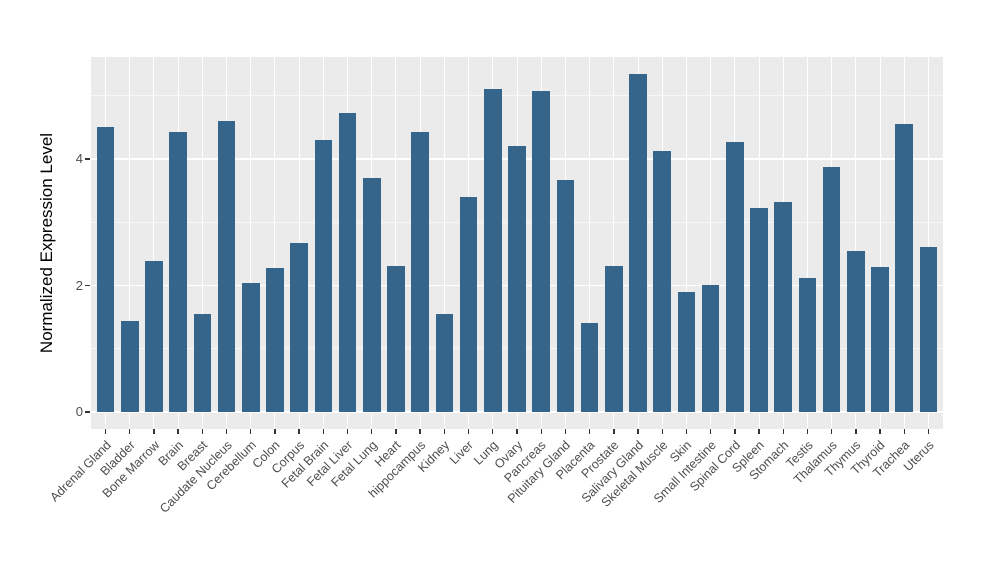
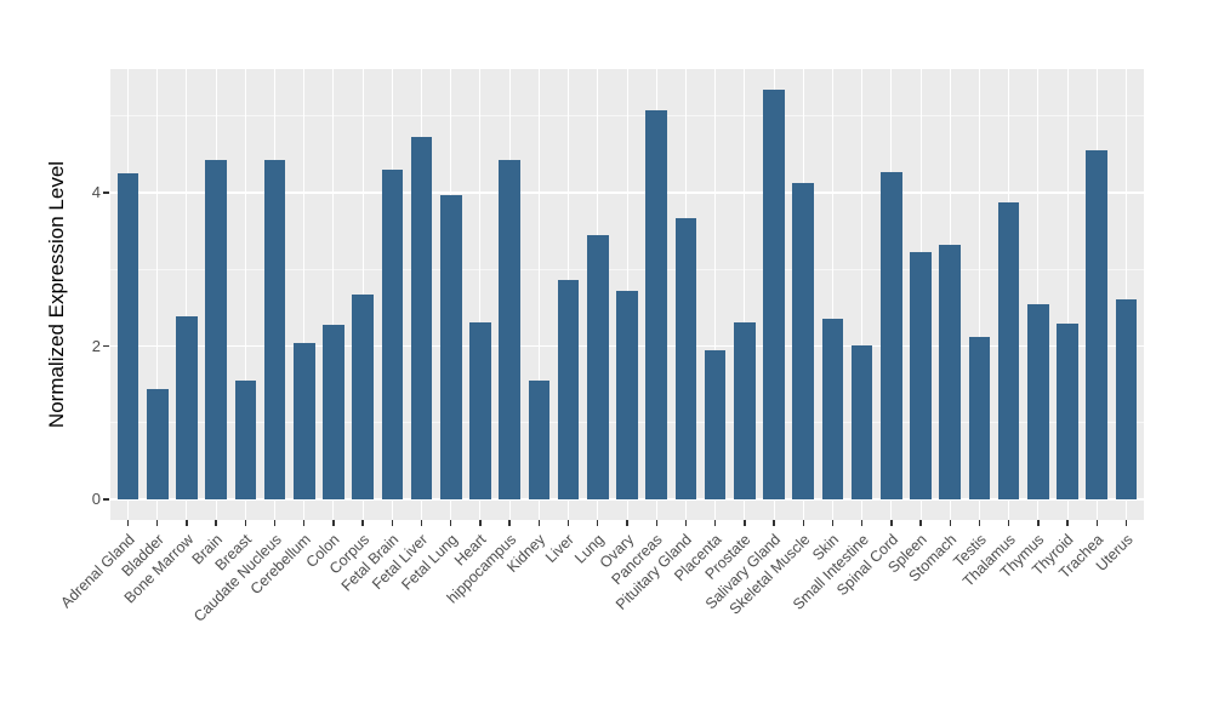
Adrenal Gland: 4.5 -> 4.2
Caudate Nucleus: 4.6 -> 4.4
Fetal Lung: 3.7 -> 4.0
Liver: 3.4 -> 2.9
Lung: 5.1 -> 3.4
Ovary: 4.2 -> 2.7
Placenta: 1.4 -> 1.9
Skin: 1.9 -> 2.4
